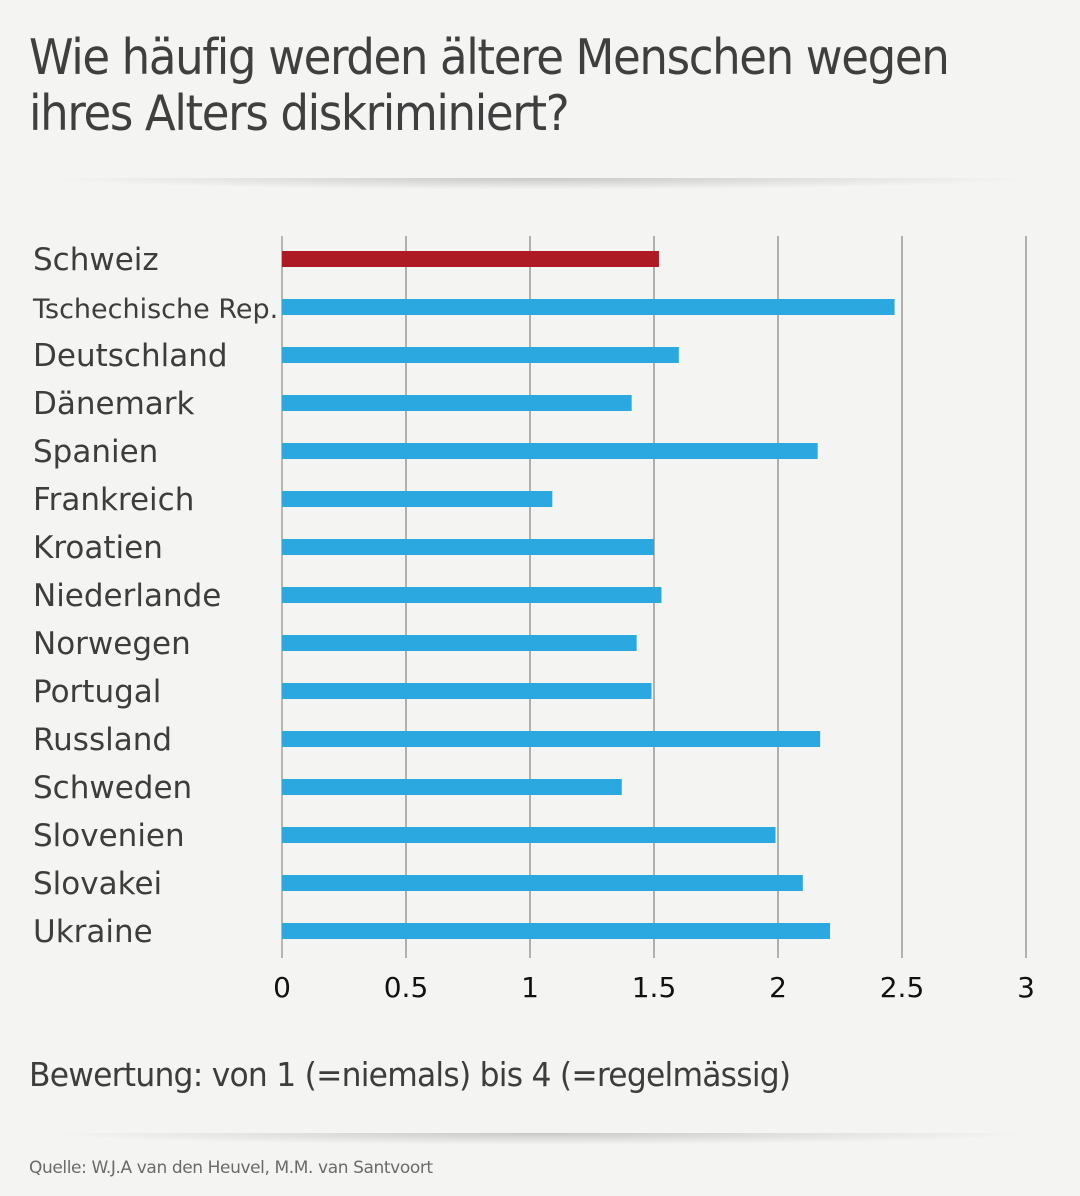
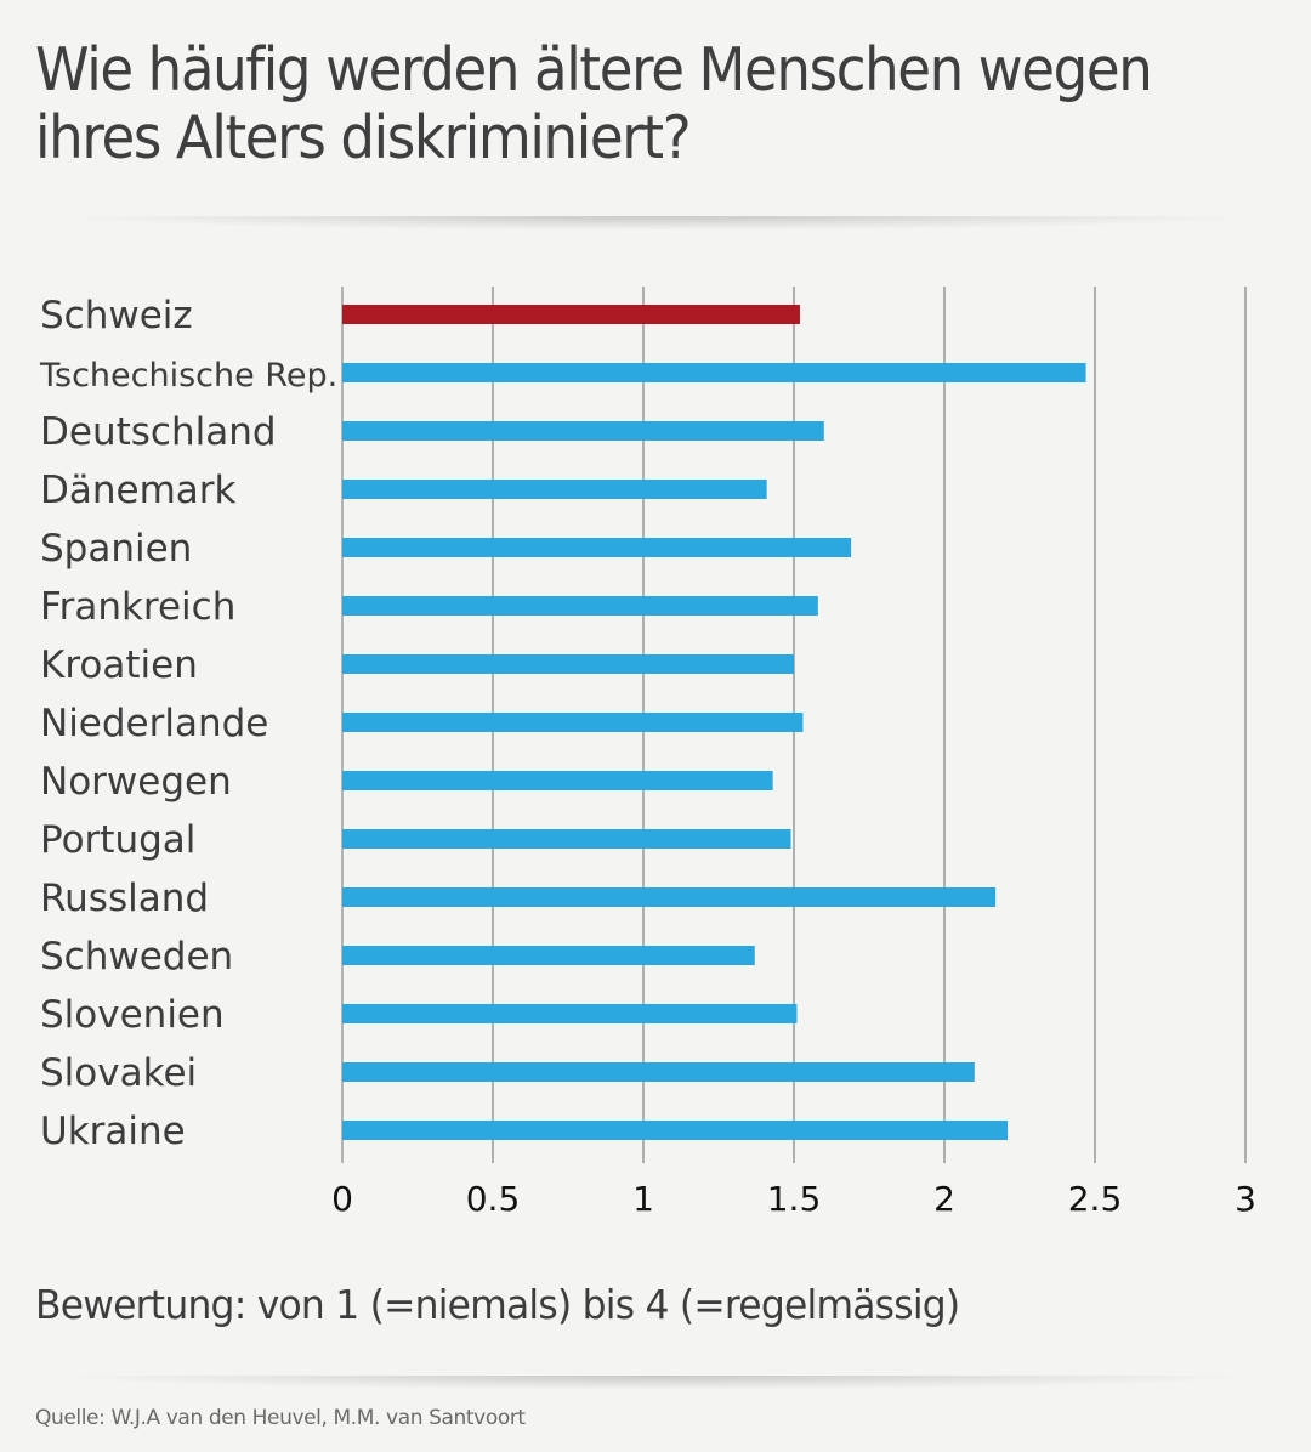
Spanien: 2.16 -> 1.69
Frankreich: 1.09 -> 1.58
Slovenien: 1.99 -> 1.51
